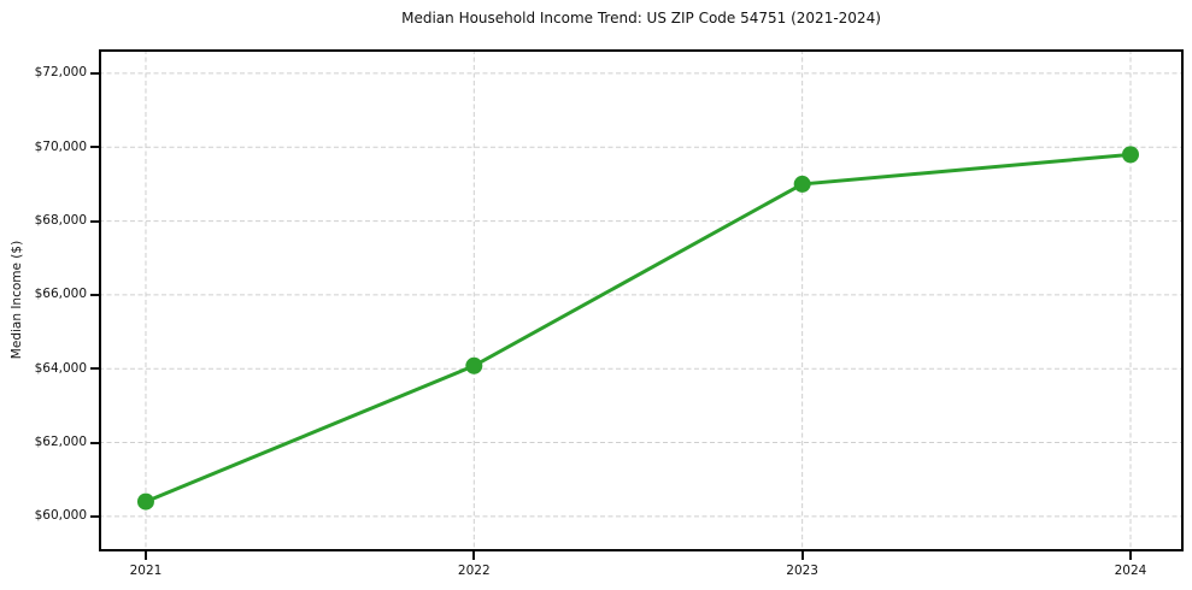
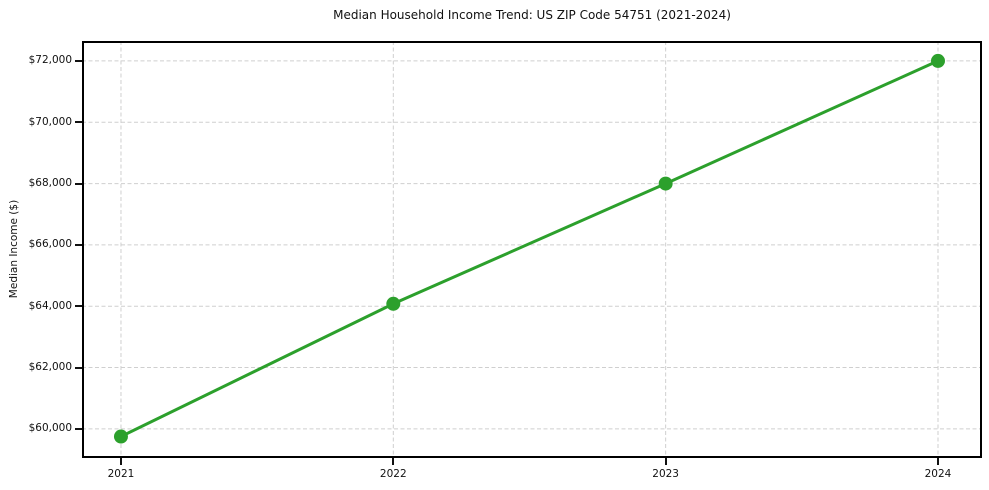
2021: $60400 -> $59800
2023: $69000 -> $68000
2024: $69800 -> $72000
